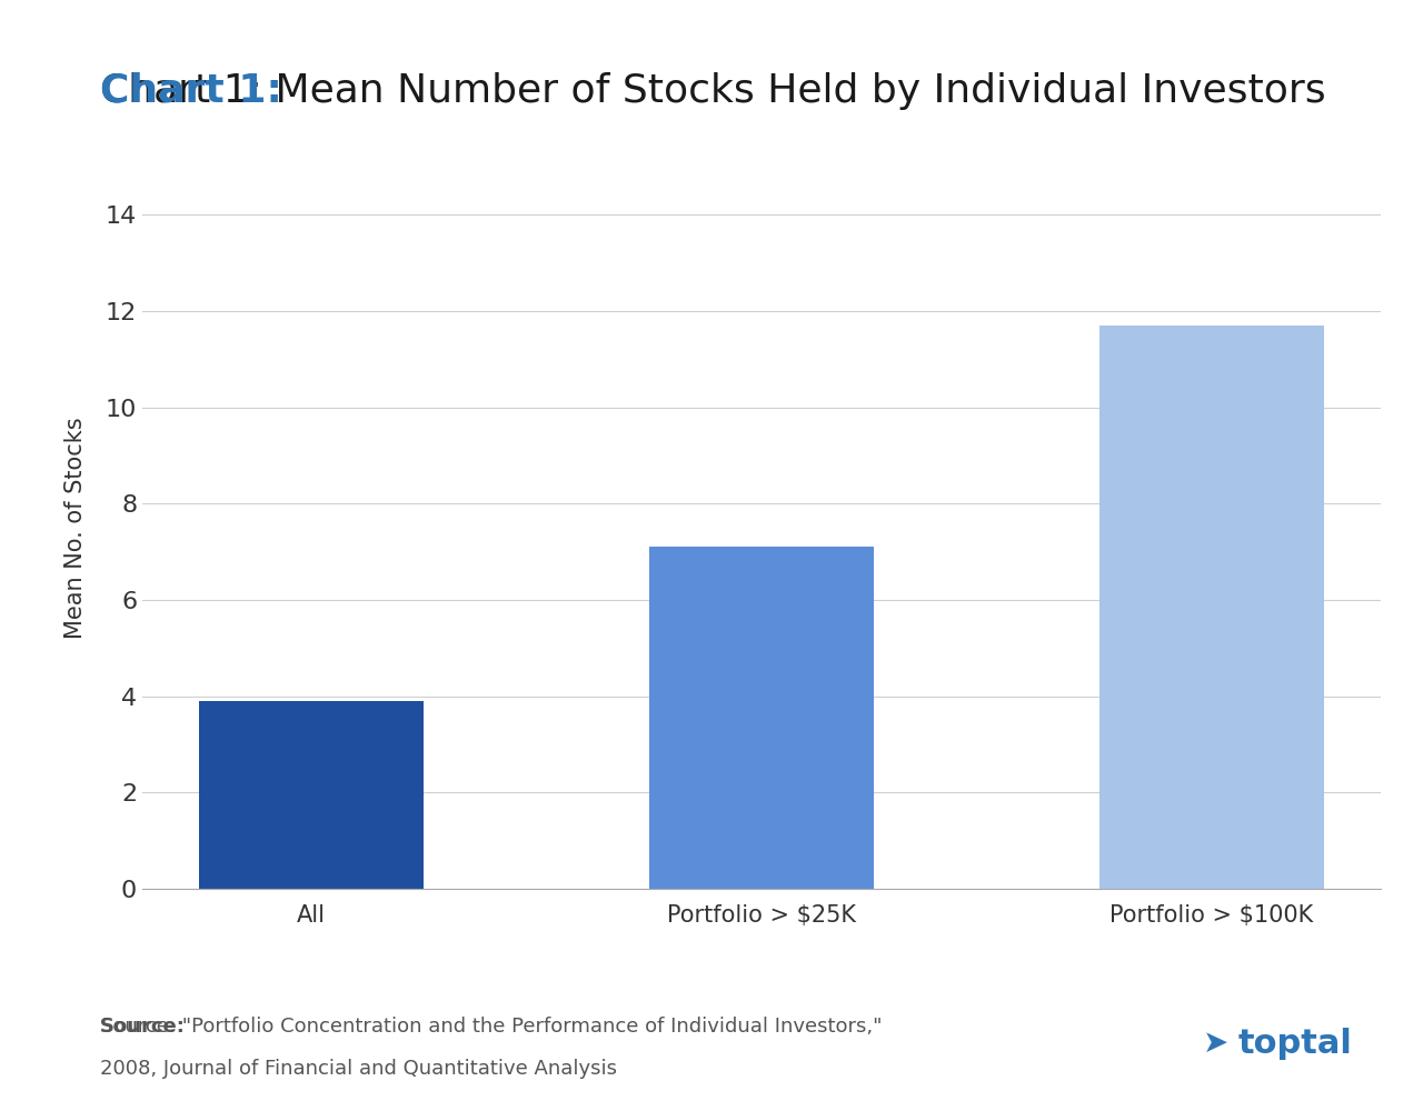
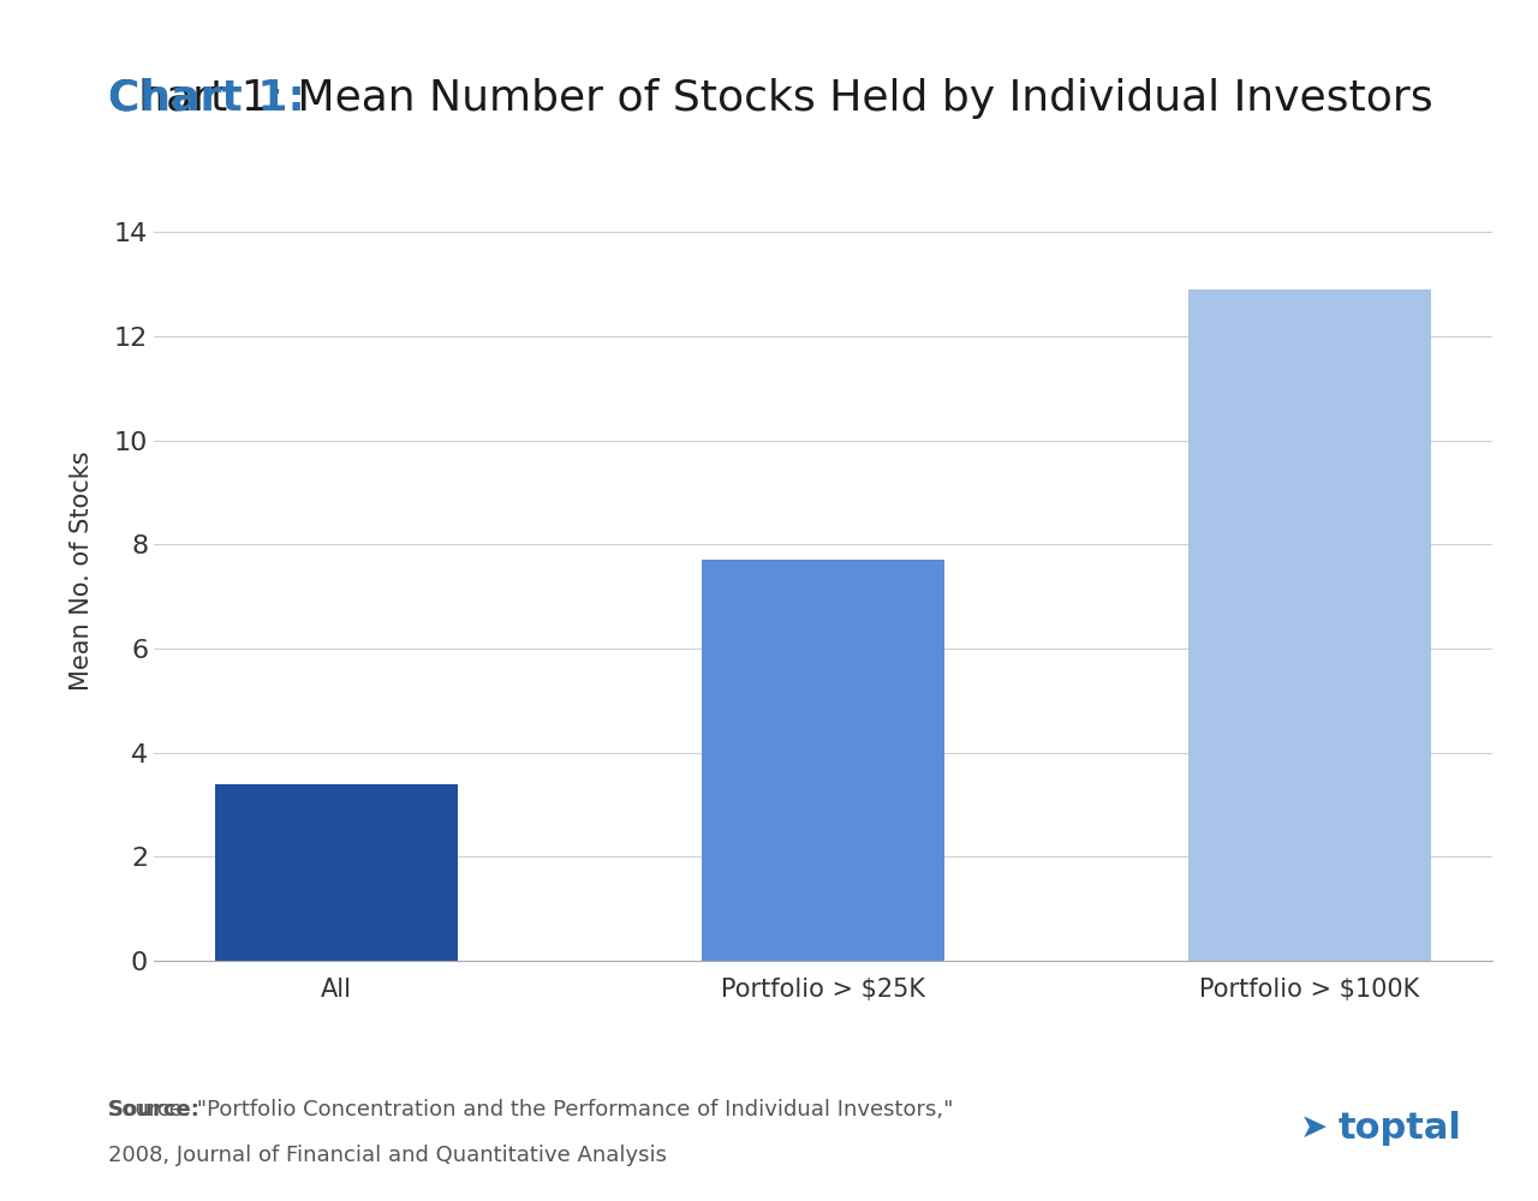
All: 3.9 -> 3.4
Portfolio > $25K: 7.1 -> 7.7
Portfolio > $100K: 11.7 -> 12.9
